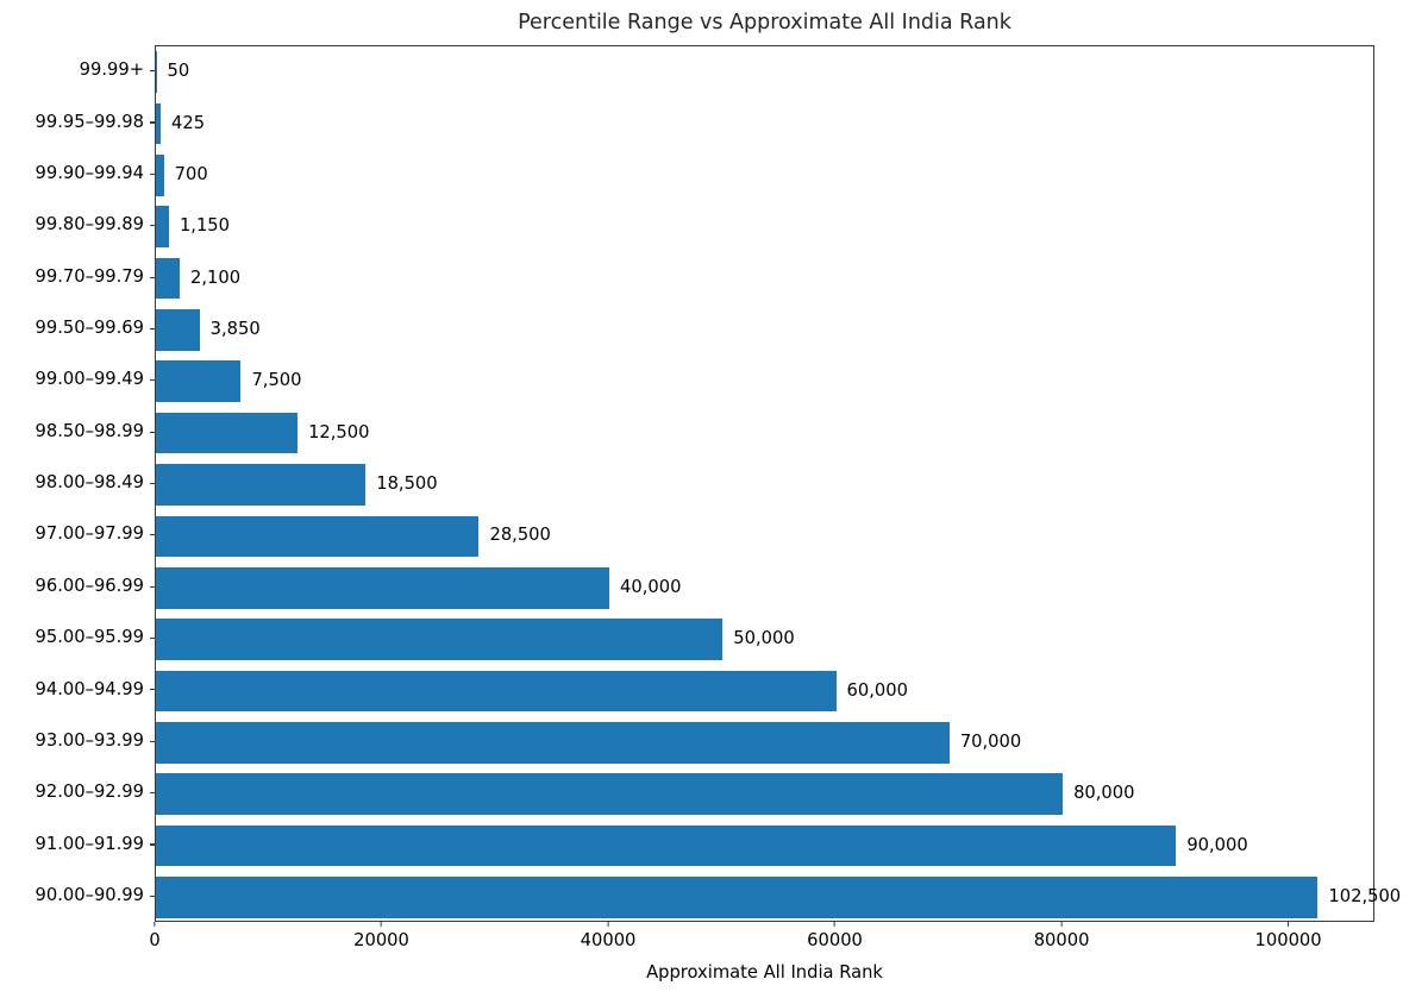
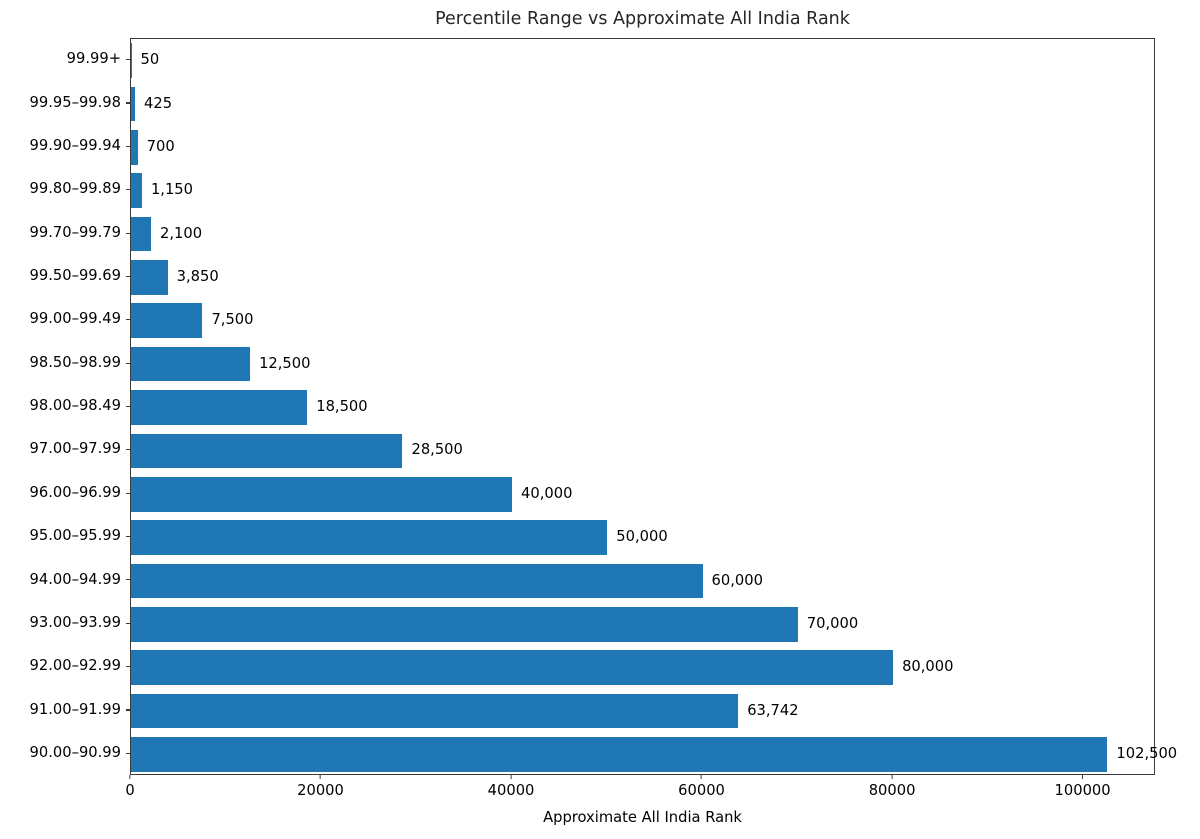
91.00–91.99: 90,000 -> 63,742
